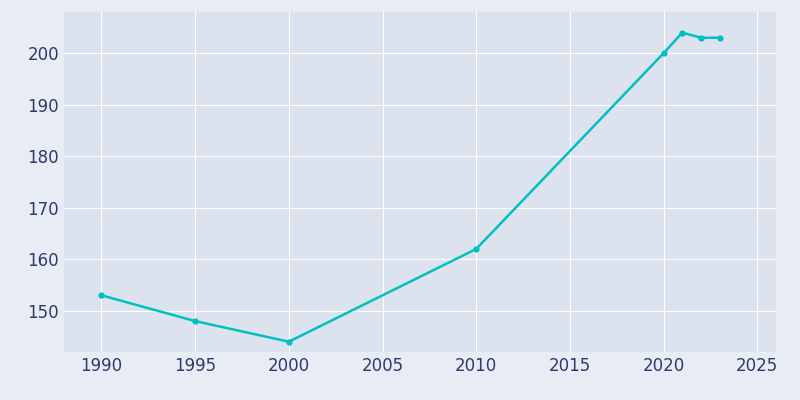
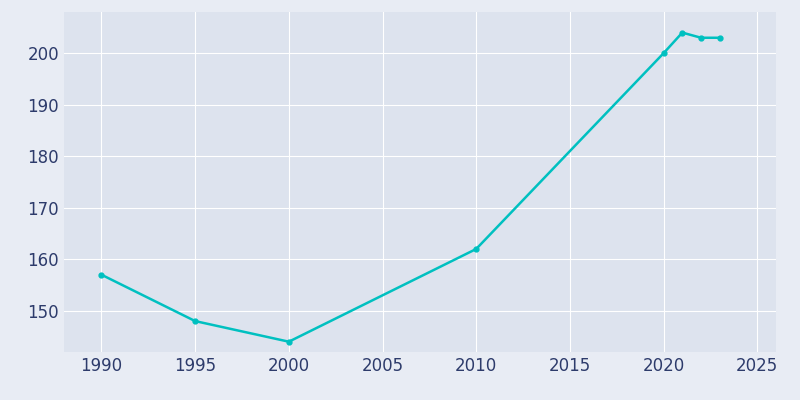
1990: 153 -> 157
